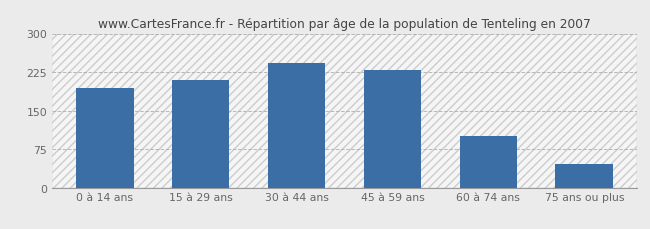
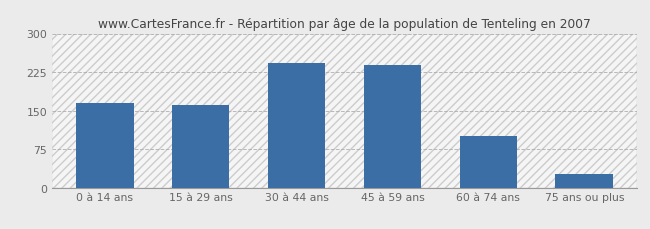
0 à 14 ans: 194 -> 165
15 à 29 ans: 210 -> 160
45 à 59 ans: 228 -> 238
75 ans ou plus: 46 -> 27
